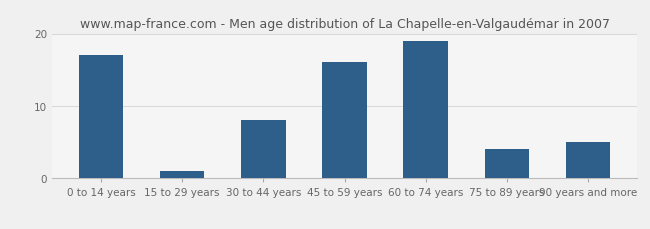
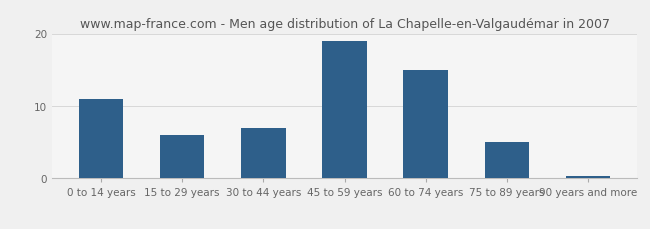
0 to 14 years: 17.0 -> 11.0
15 to 29 years: 1.0 -> 6.0
30 to 44 years: 8.0 -> 7.0
45 to 59 years: 16.0 -> 19.0
60 to 74 years: 19.0 -> 15.0
75 to 89 years: 4.0 -> 5.0
90 years and more: 5.0 -> 0.3
